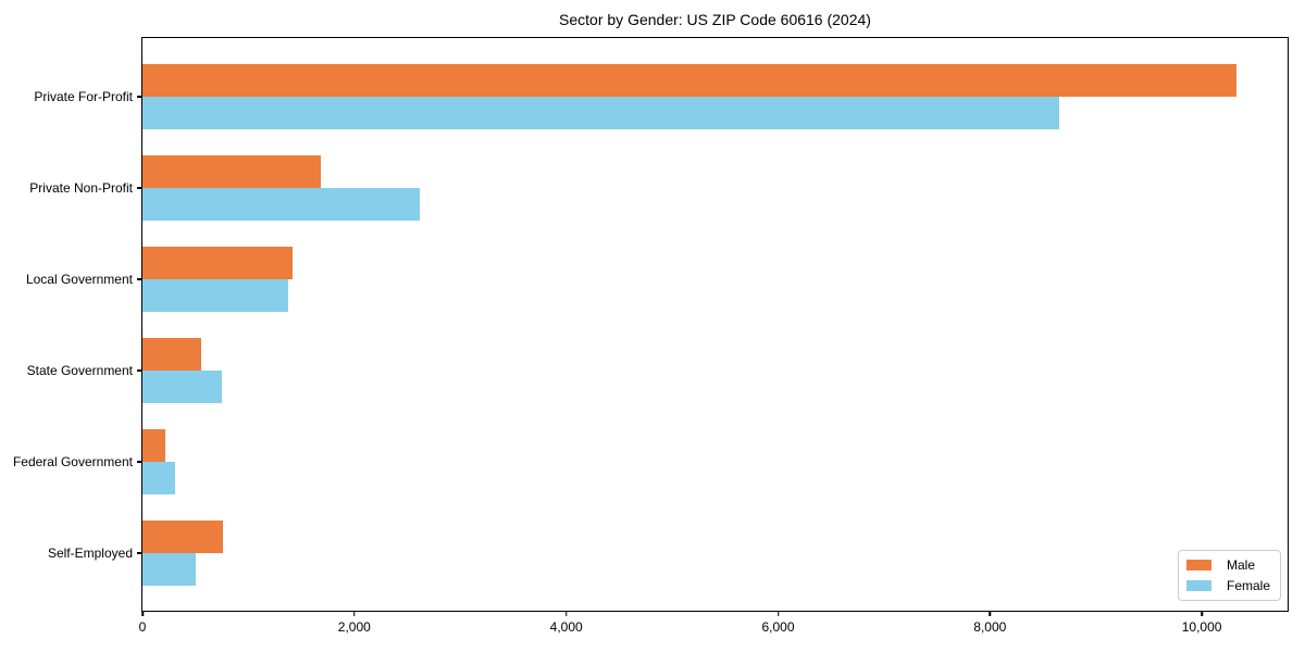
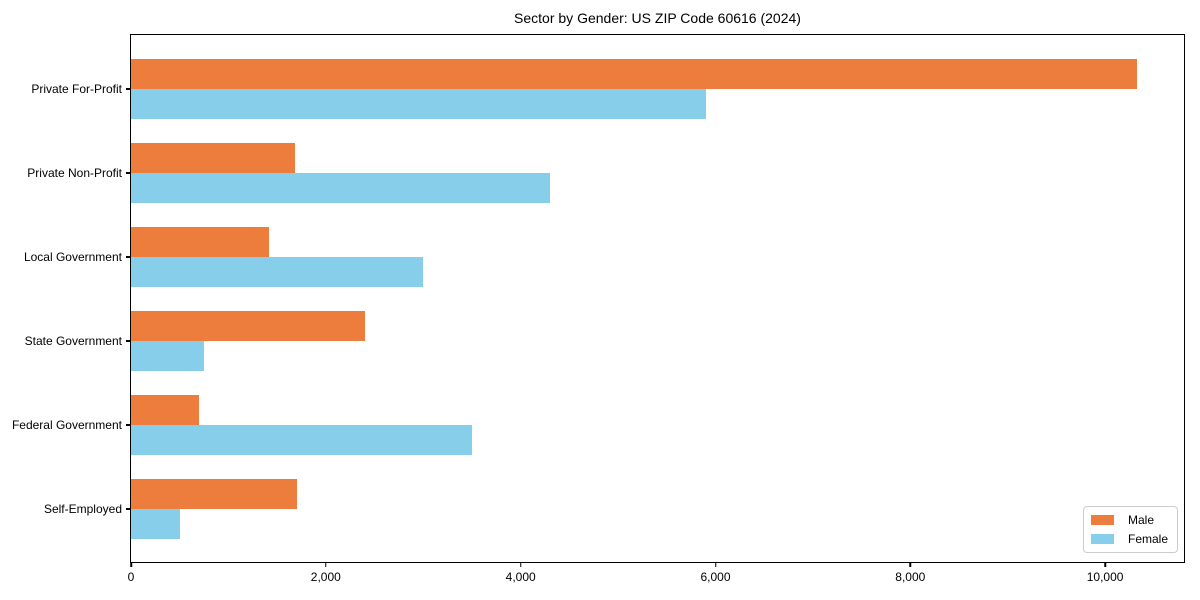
Female/Private For-Profit: 8600 -> 5900
Female/Private Non-Profit: 2600 -> 4300
Female/Local Government: 1400 -> 3000
Male/State Government: 600 -> 2400
Male/Federal Government: 200 -> 700
Female/Federal Government: 300 -> 3500
Male/Self-Employed: 800 -> 1700
